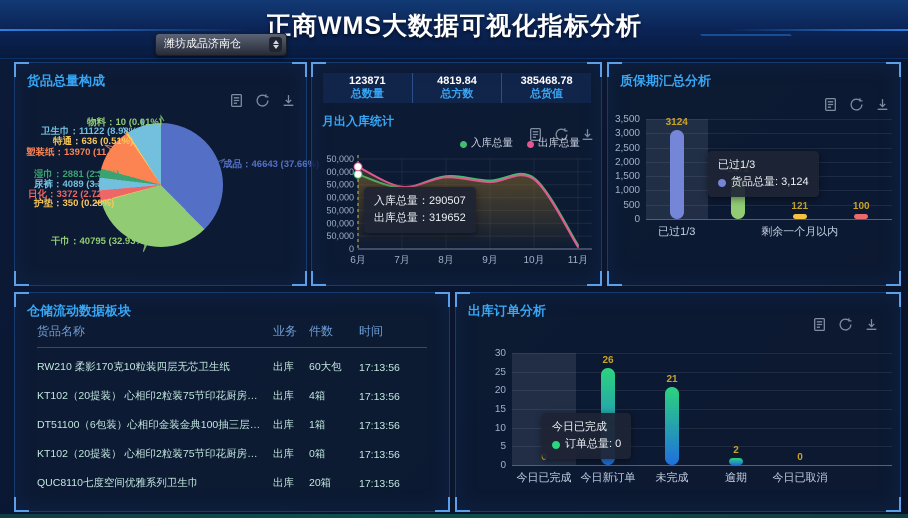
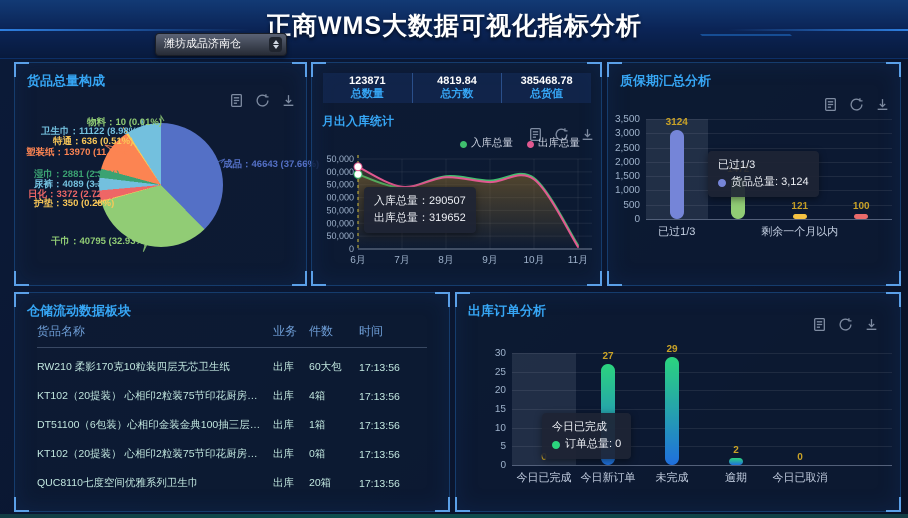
出库订单分析/今日新订单: 26 -> 27
出库订单分析/未完成: 21 -> 29
